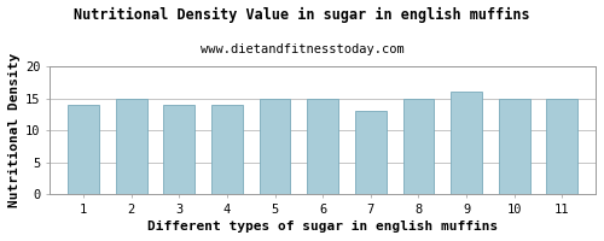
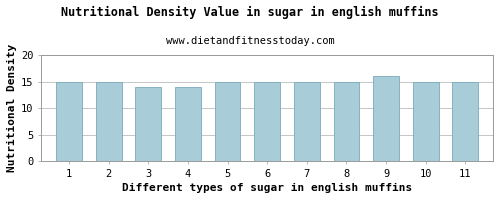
1: 14 -> 15
7: 13 -> 15
